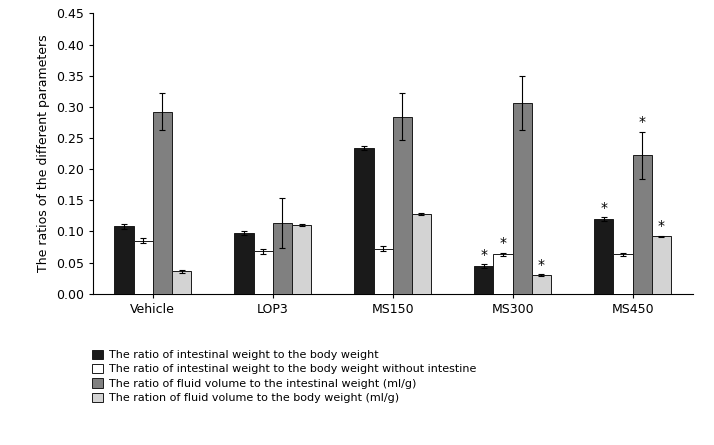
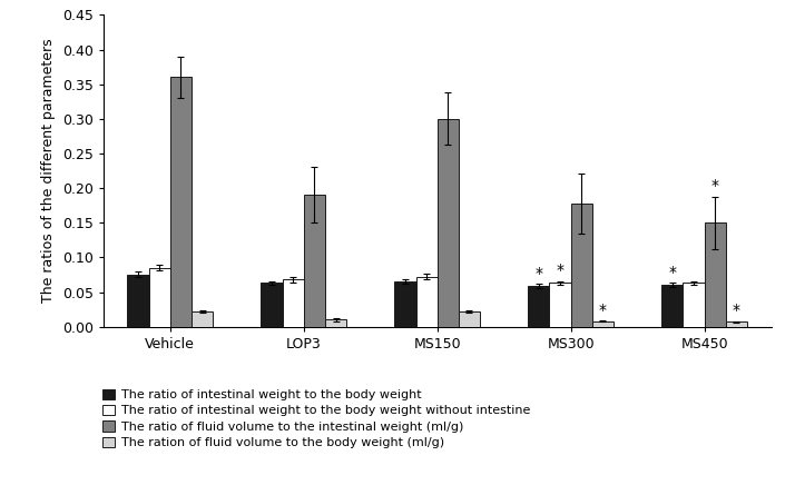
The ratio of intestinal weight to the body weight/Vehicle: 0.108 -> 0.075
The ratio of fluid volume to the intestinal weight (ml/g)/Vehicle: 0.292 -> 0.360
The ration of fluid volume to the body weight (ml/g)/Vehicle: 0.036 -> 0.022
The ratio of intestinal weight to the body weight/LOP3: 0.098 -> 0.063
The ratio of fluid volume to the intestinal weight (ml/g)/LOP3: 0.114 -> 0.190
The ration of fluid volume to the body weight (ml/g)/LOP3: 0.110 -> 0.010
The ratio of intestinal weight to the body weight/MS150: 0.234 -> 0.065
The ratio of fluid volume to the intestinal weight (ml/g)/MS150: 0.284 -> 0.300
The ration of fluid volume to the body weight (ml/g)/MS150: 0.128 -> 0.022
The ratio of intestinal weight to the body weight/MS300: 0.044 -> 0.059
The ratio of fluid volume to the intestinal weight (ml/g)/MS300: 0.306 -> 0.178
The ration of fluid volume to the body weight (ml/g)/MS300: 0.030 -> 0.008
The ratio of intestinal weight to the body weight/MS450: 0.120 -> 0.060
The ratio of fluid volume to the intestinal weight (ml/g)/MS450: 0.222 -> 0.150
The ration of fluid volume to the body weight (ml/g)/MS450: 0.092 -> 0.007
